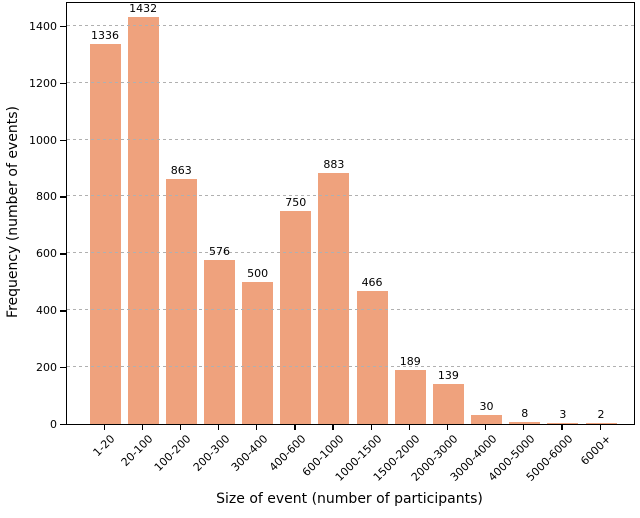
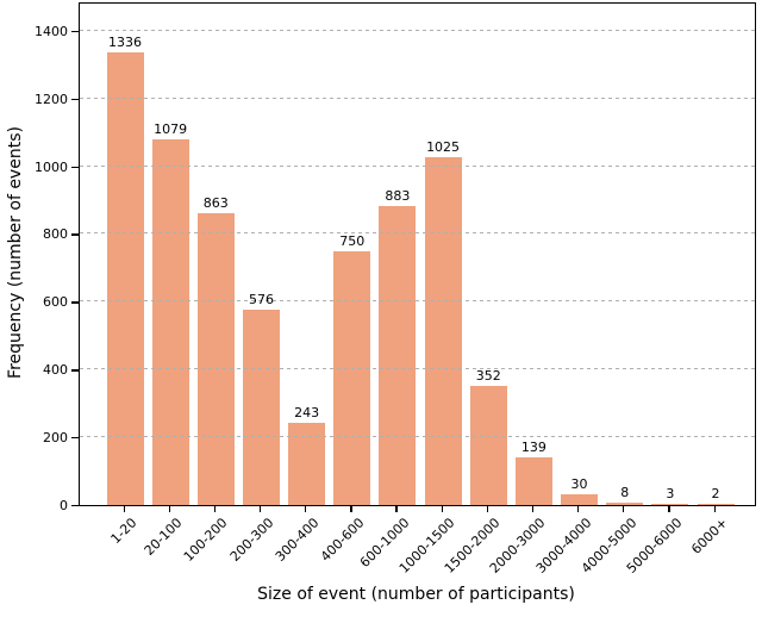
20-100: 1432 -> 1079
300-400: 500 -> 243
1000-1500: 466 -> 1025
1500-2000: 189 -> 352
